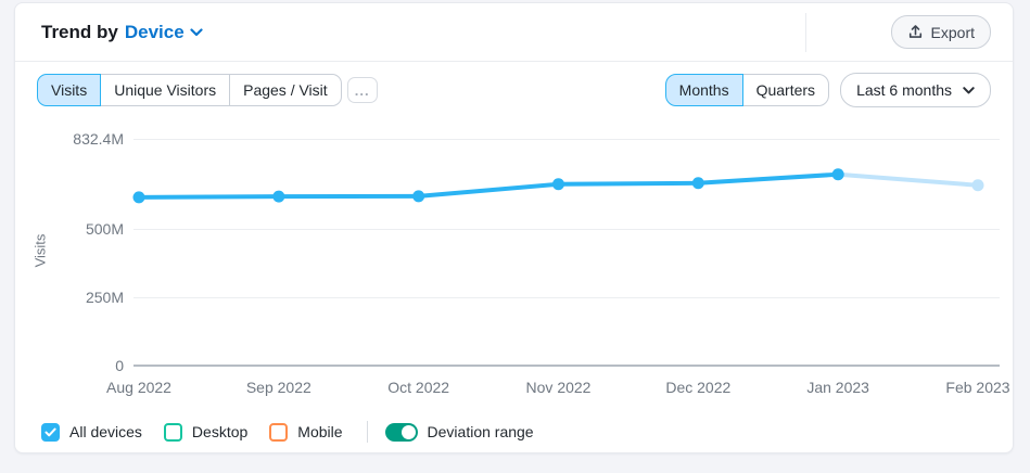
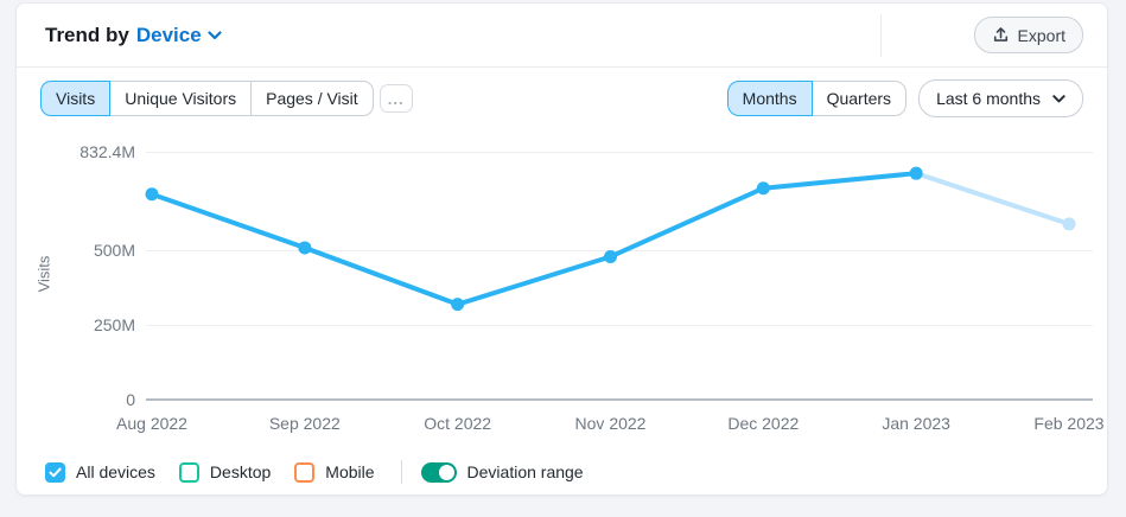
Aug 2022: 620M -> 690M
Sep 2022: 620M -> 510M
Oct 2022: 620M -> 320M
Nov 2022: 670M -> 480M
Dec 2022: 670M -> 710M
Jan 2023: 700M -> 760M
Feb 2023: 660M -> 590M
